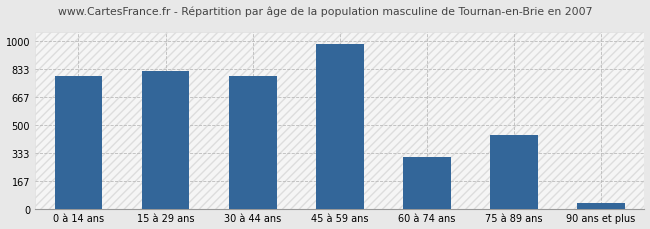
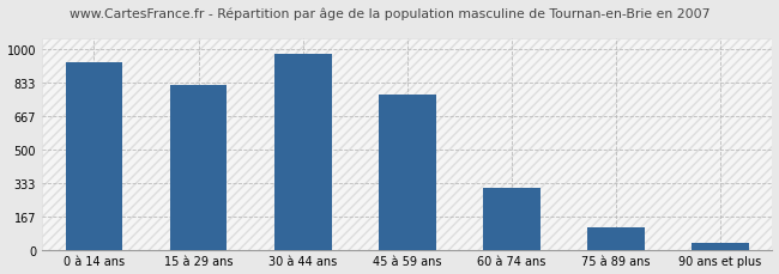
0 à 14 ans: 790 -> 930
30 à 44 ans: 790 -> 980
45 à 59 ans: 980 -> 780
75 à 89 ans: 440 -> 120
